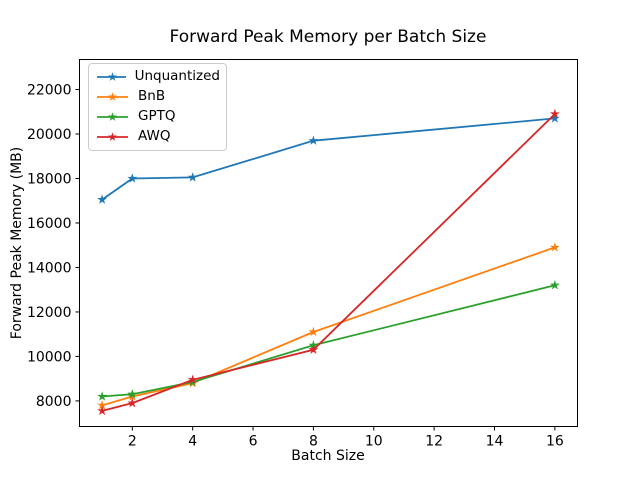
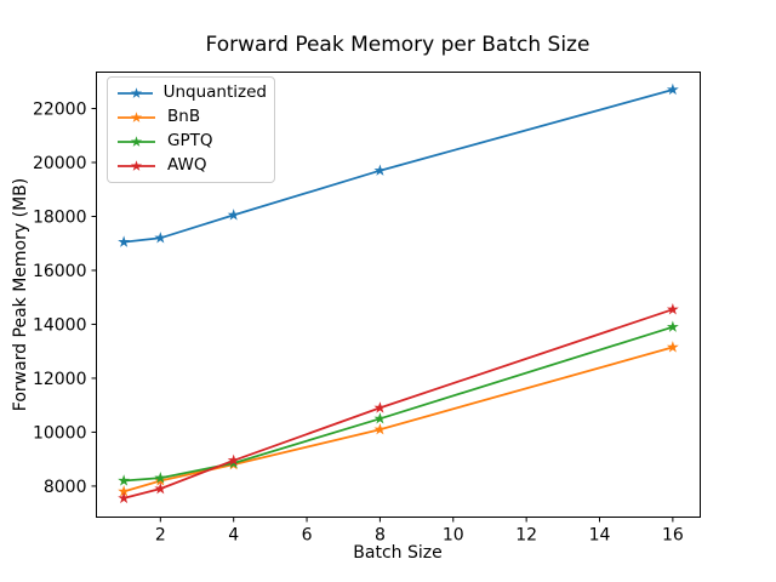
Unquantized/2: 18000 -> 17200
BnB/8: 11100 -> 10100
AWQ/8: 10300 -> 10900
Unquantized/16: 20700 -> 22700
BnB/16: 14900 -> 13200
GPTQ/16: 13200 -> 13900
AWQ/16: 20900 -> 14600
